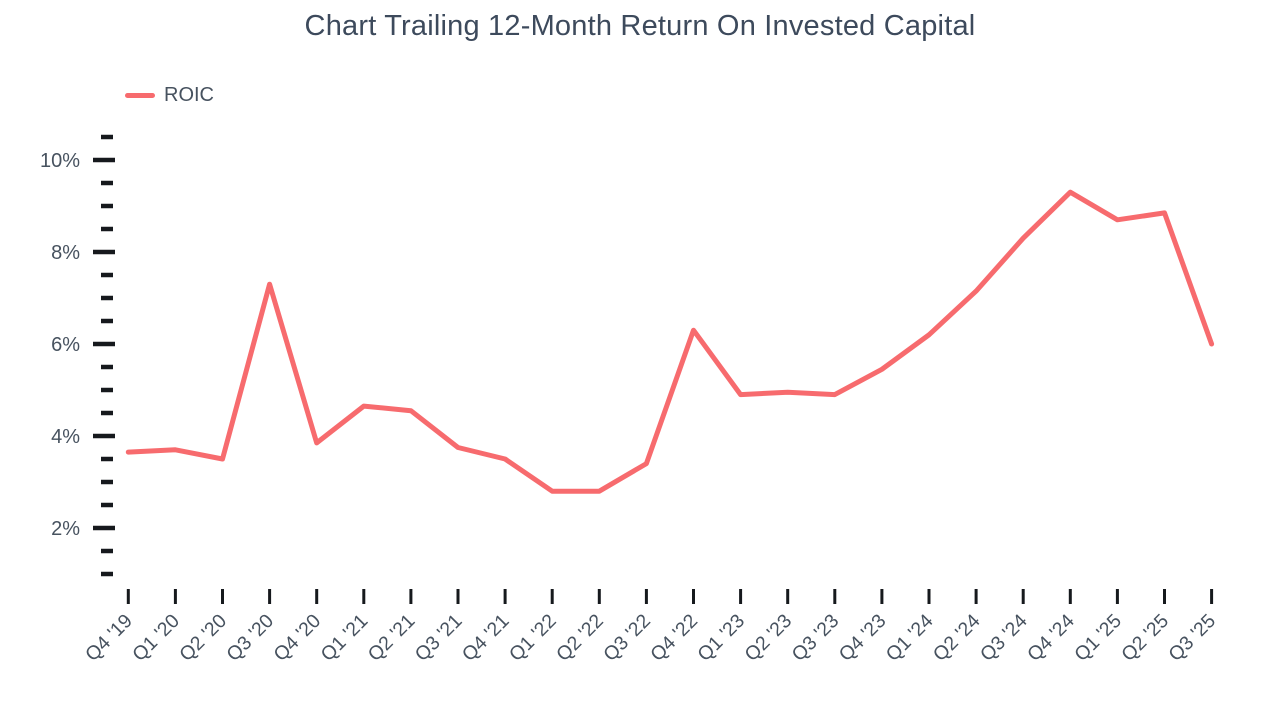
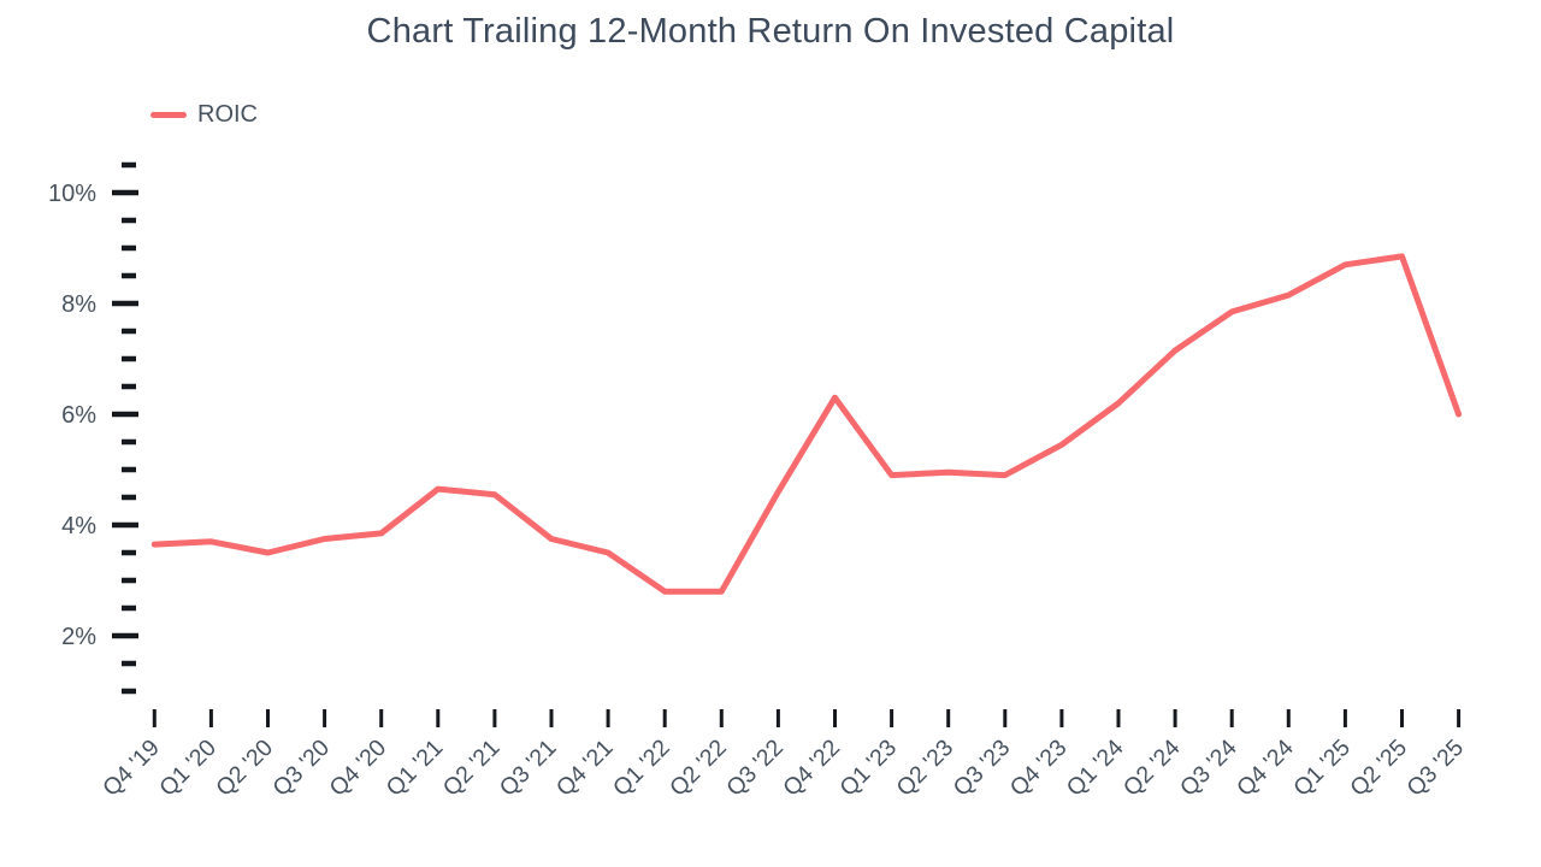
Q3 '20: 7.3% -> 3.8%
Q3 '22: 3.4% -> 4.6%
Q3 '24: 8.3% -> 7.8%
Q4 '24: 9.3% -> 8.2%
